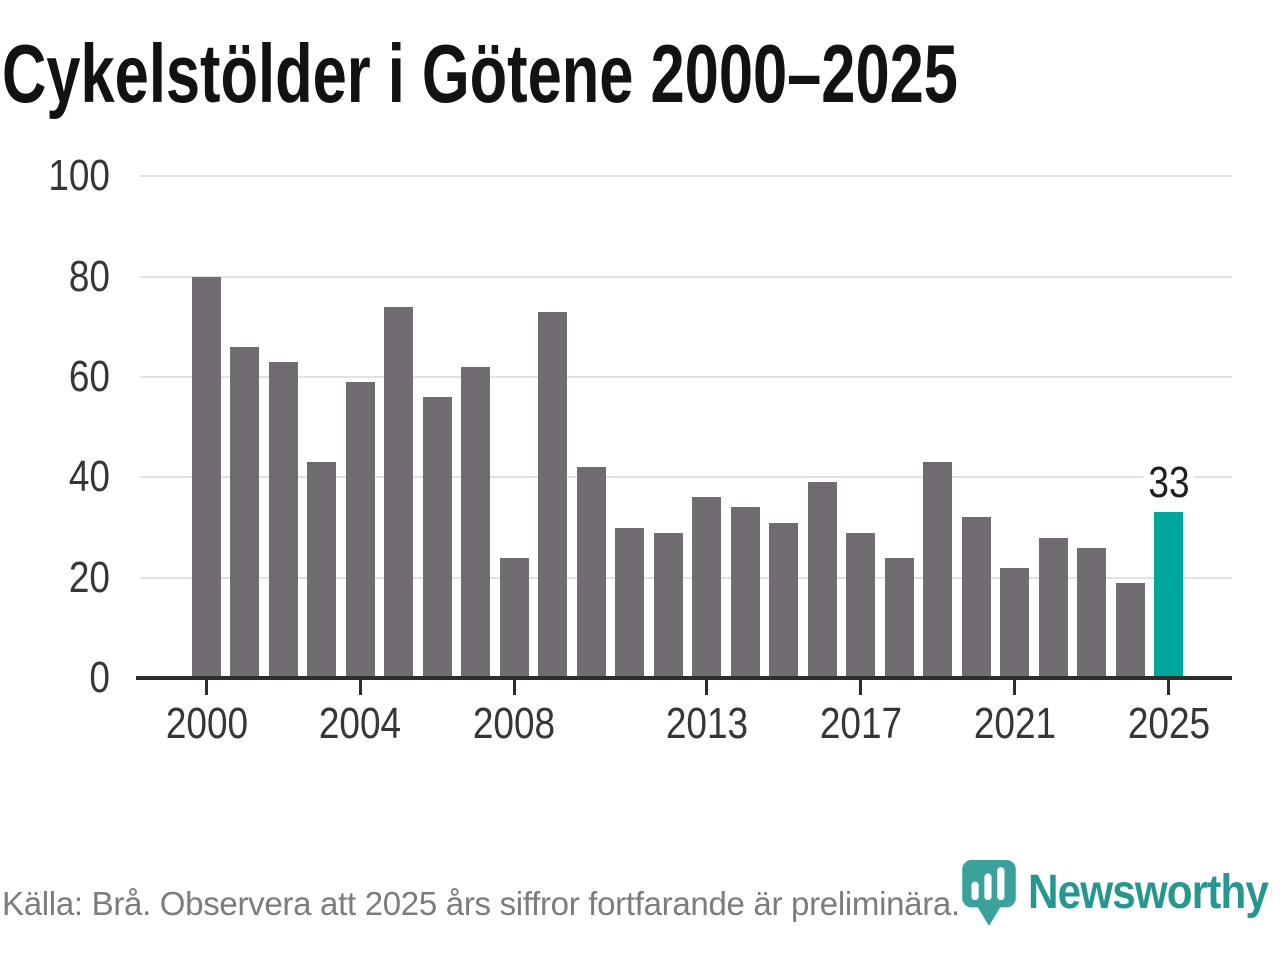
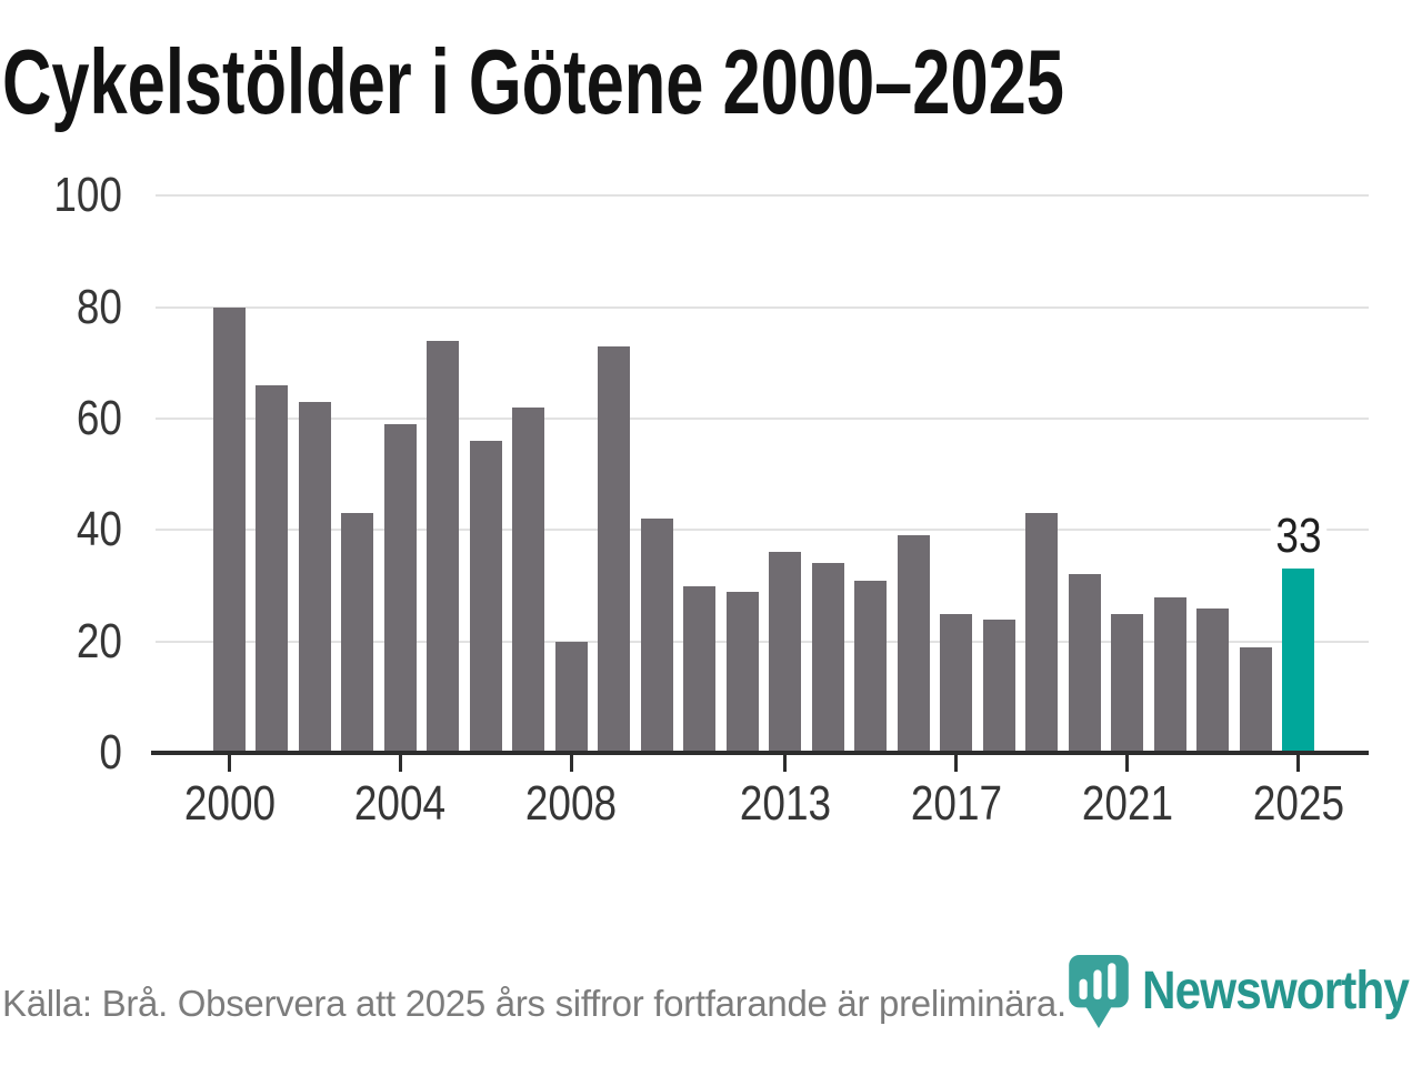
2008: 24 -> 20
2017: 29 -> 25
2021: 22 -> 25
